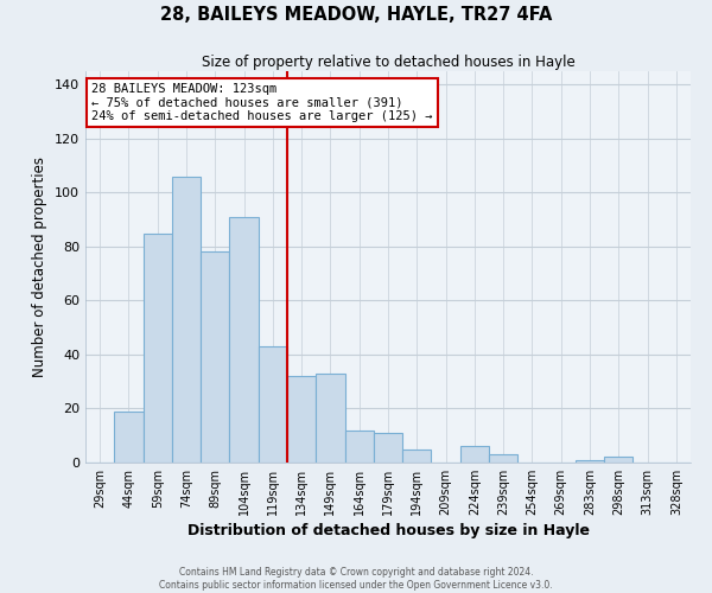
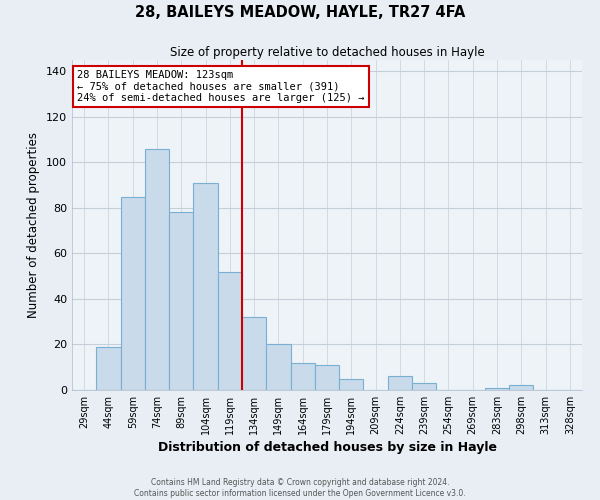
119sqm: 43 -> 52
149sqm: 33 -> 20
